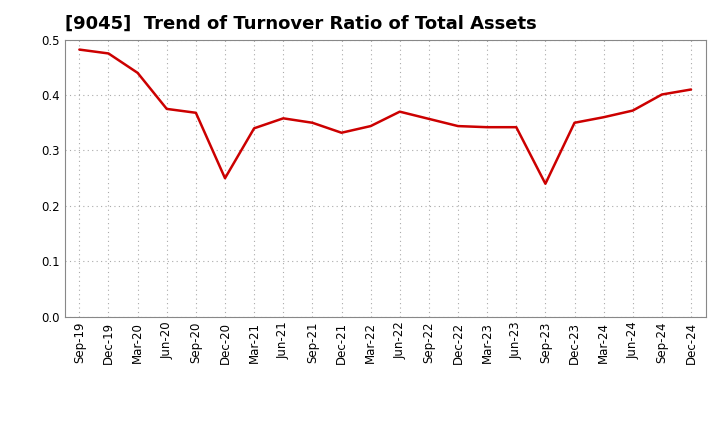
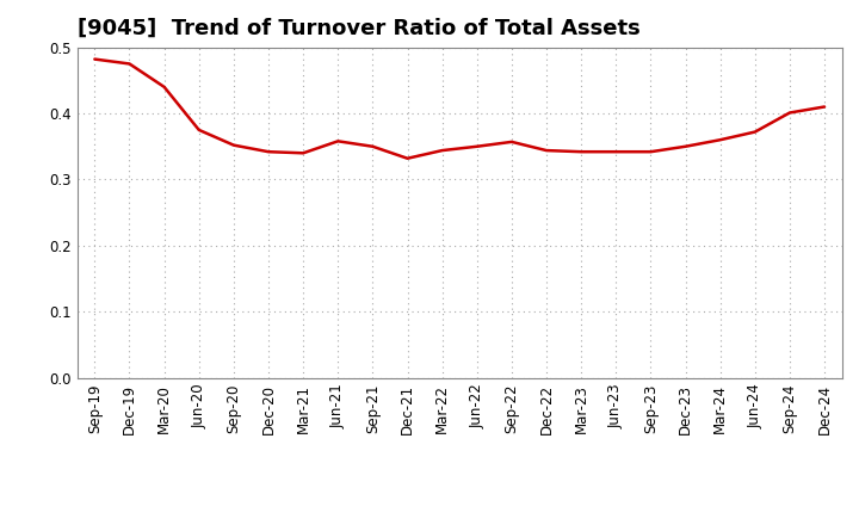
Sep-20: 0.368 -> 0.352
Dec-20: 0.250 -> 0.342
Jun-22: 0.370 -> 0.350
Sep-23: 0.240 -> 0.342
